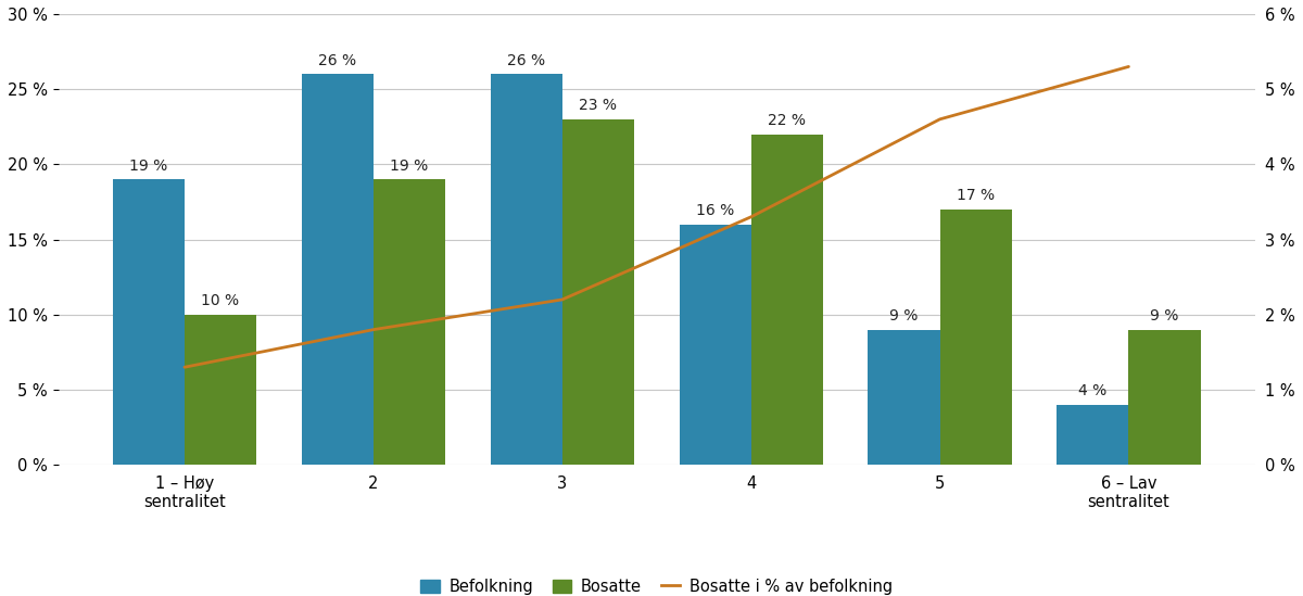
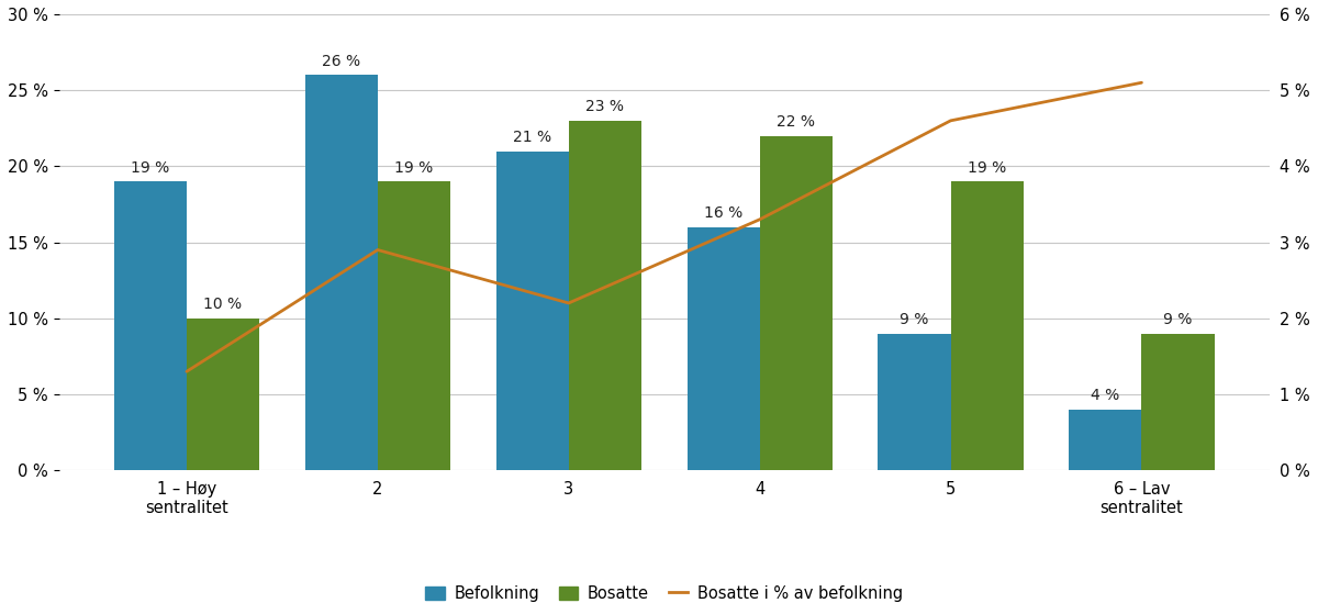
Bosatte i % av befolkning/2: 1.8 % -> 2.9 %
Befolkning/3: 26 -> 21
Bosatte/5: 17 -> 19
Bosatte i % av befolkning/6 – Lav sentralitet: 5.3 % -> 5.1 %
